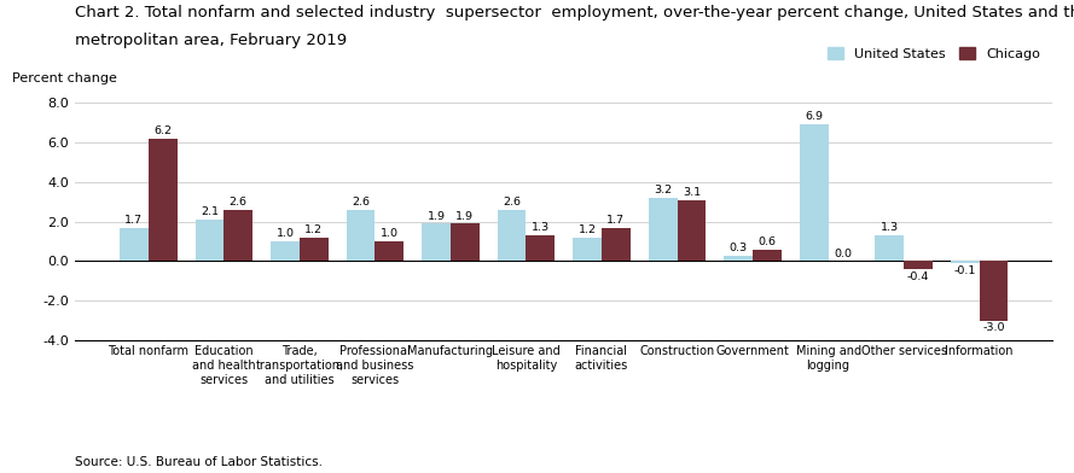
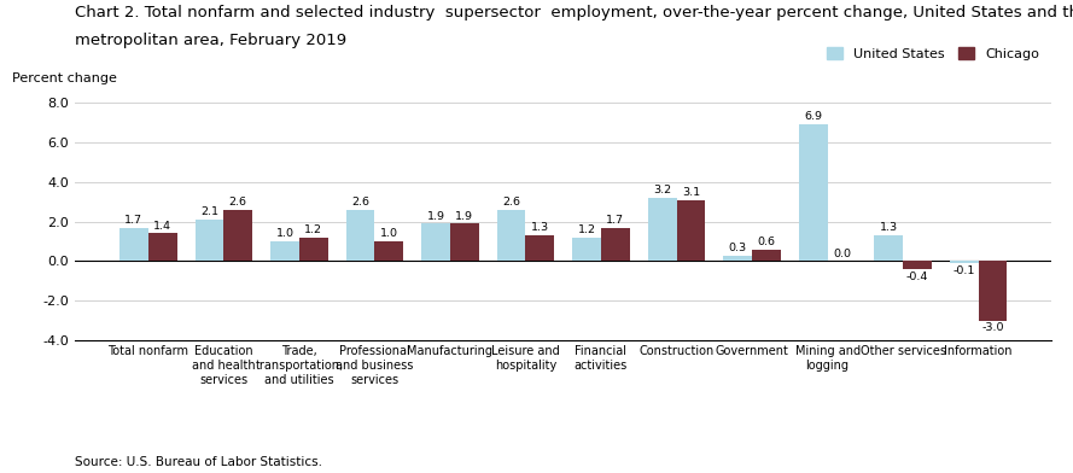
Chicago/Total nonfarm: 6.2 -> 1.4
